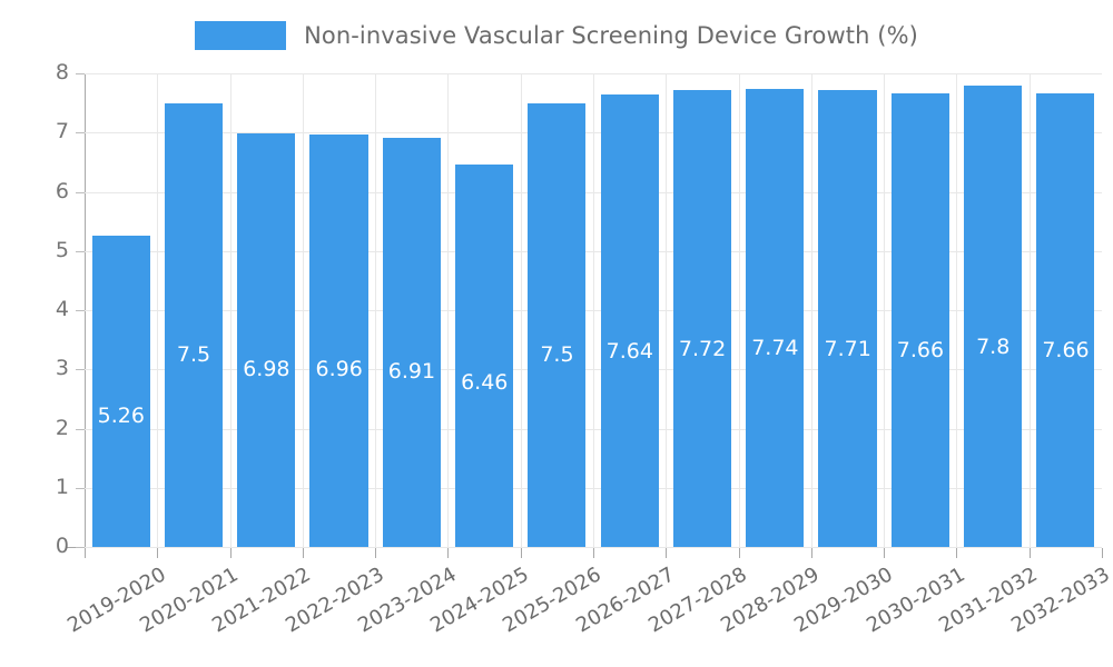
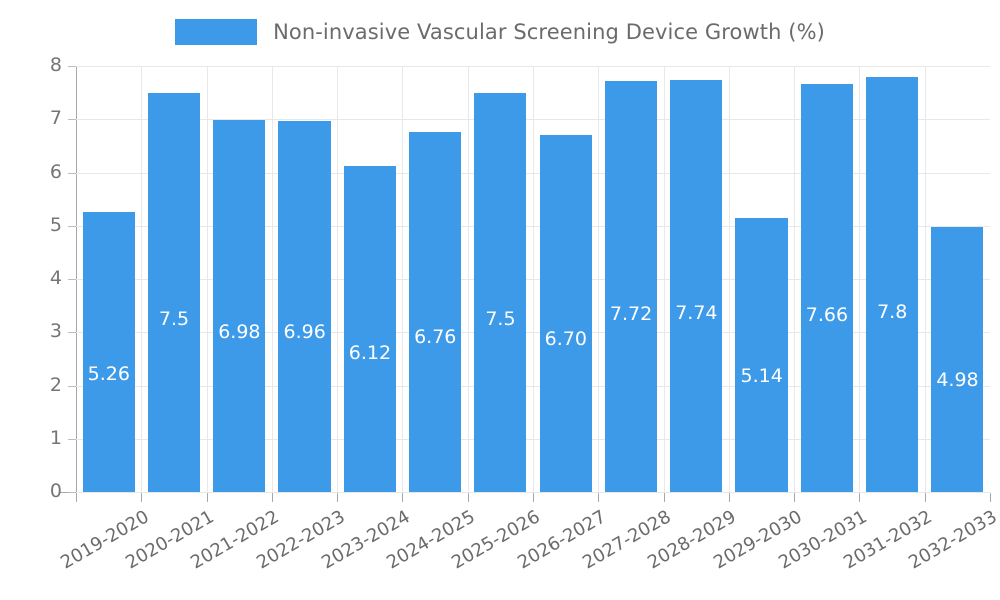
2023-2024: 6.91 -> 6.12
2024-2025: 6.46 -> 6.76
2026-2027: 7.64 -> 6.70
2029-2030: 7.71 -> 5.14
2032-2033: 7.66 -> 4.98
